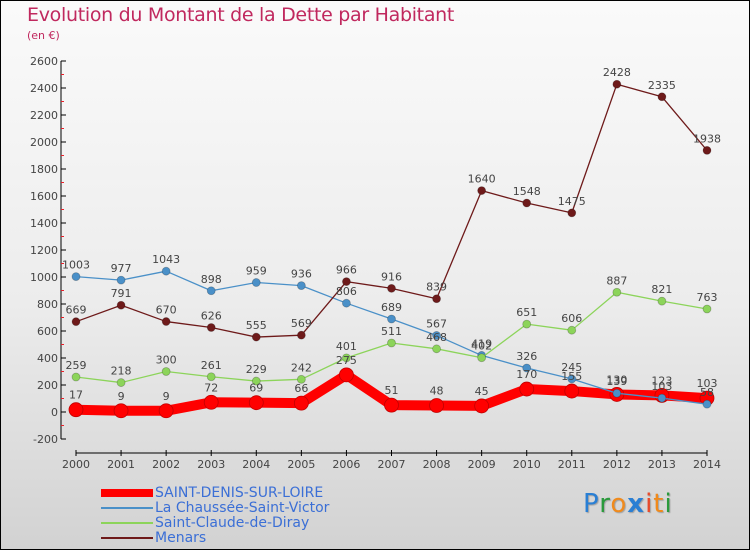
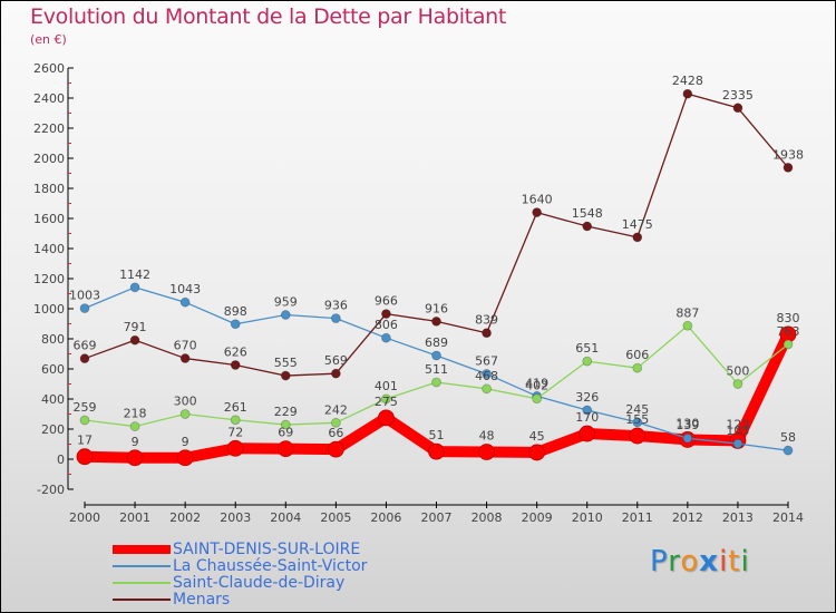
La Chaussée-Saint-Victor/2001: 977 -> 1142
Saint-Claude-de-Diray/2013: 821 -> 500
SAINT-DENIS-SUR-LOIRE/2014: 103 -> 830
